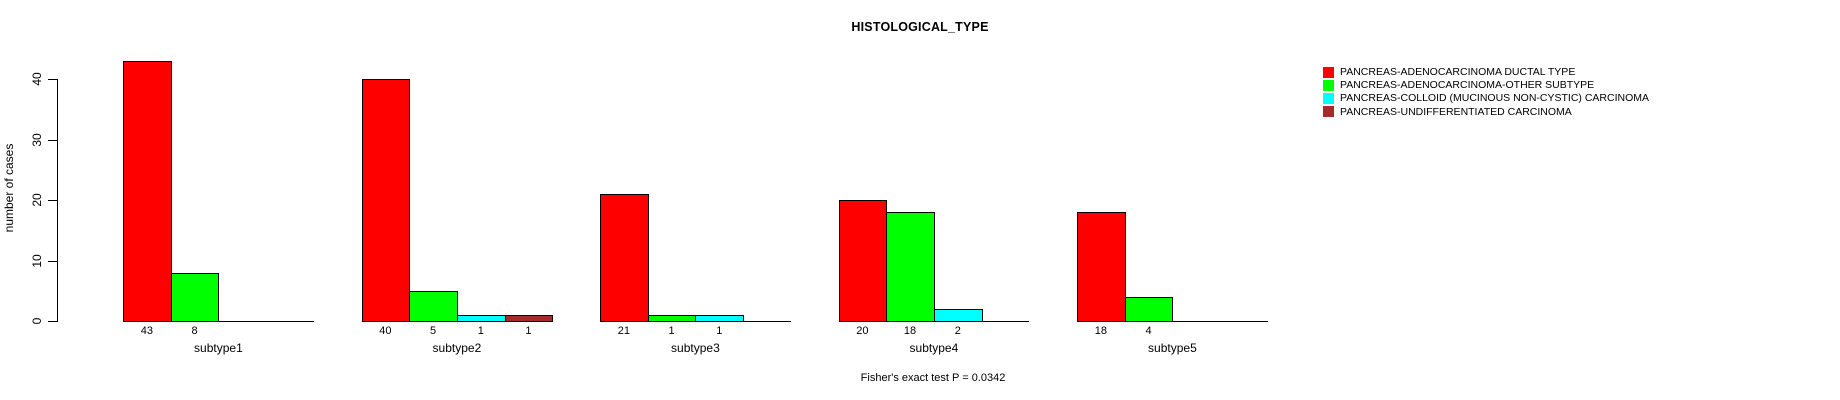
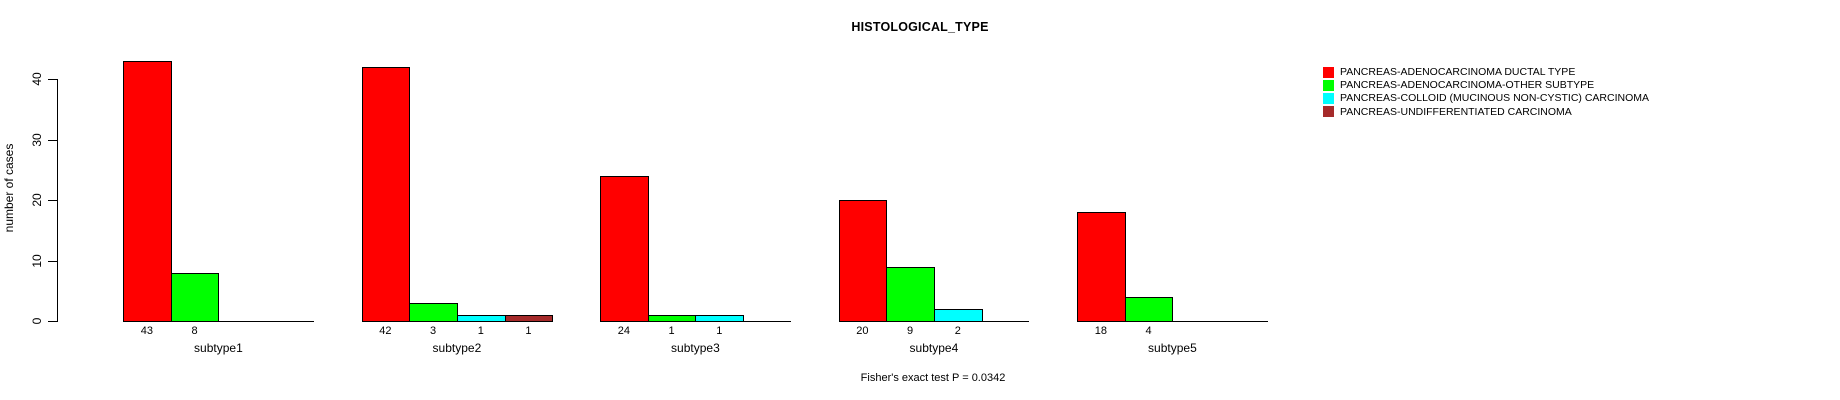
PANCREAS-ADENOCARCINOMA DUCTAL TYPE/subtype2: 40 -> 42
PANCREAS-ADENOCARCINOMA-OTHER SUBTYPE/subtype2: 5 -> 3
PANCREAS-ADENOCARCINOMA DUCTAL TYPE/subtype3: 21 -> 24
PANCREAS-ADENOCARCINOMA-OTHER SUBTYPE/subtype4: 18 -> 9
